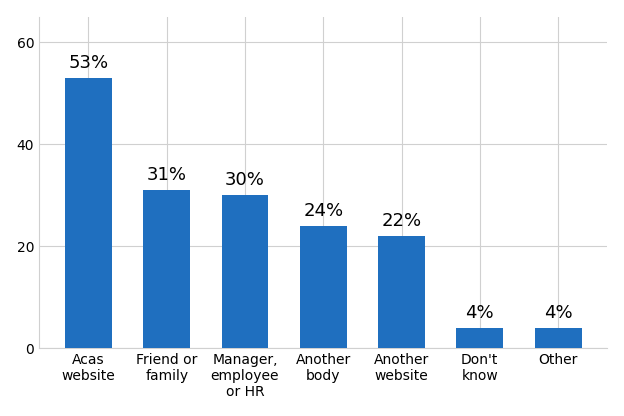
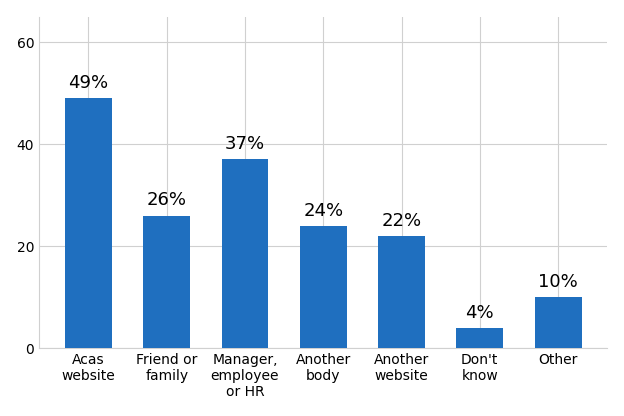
Acas website: 53% -> 49%
Friend or family: 31% -> 26%
Manager, employee or HR: 30% -> 37%
Other: 4% -> 10%
